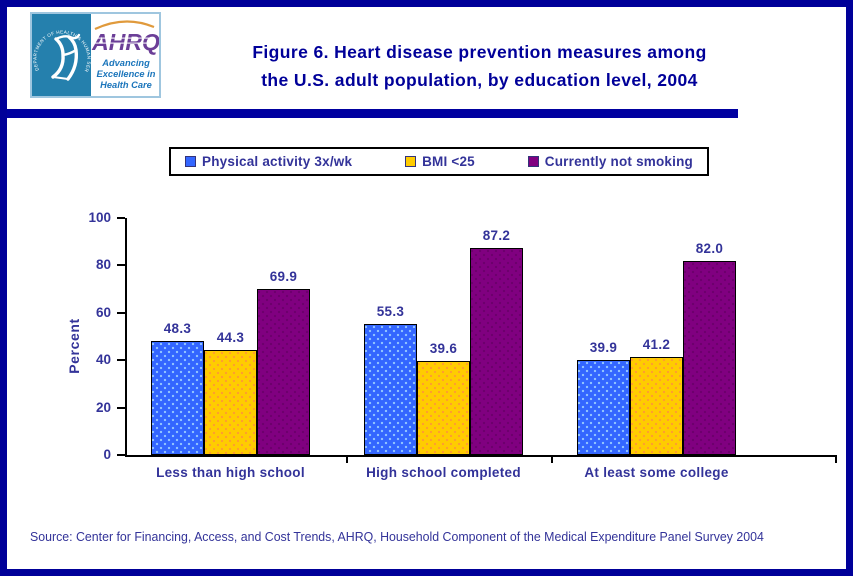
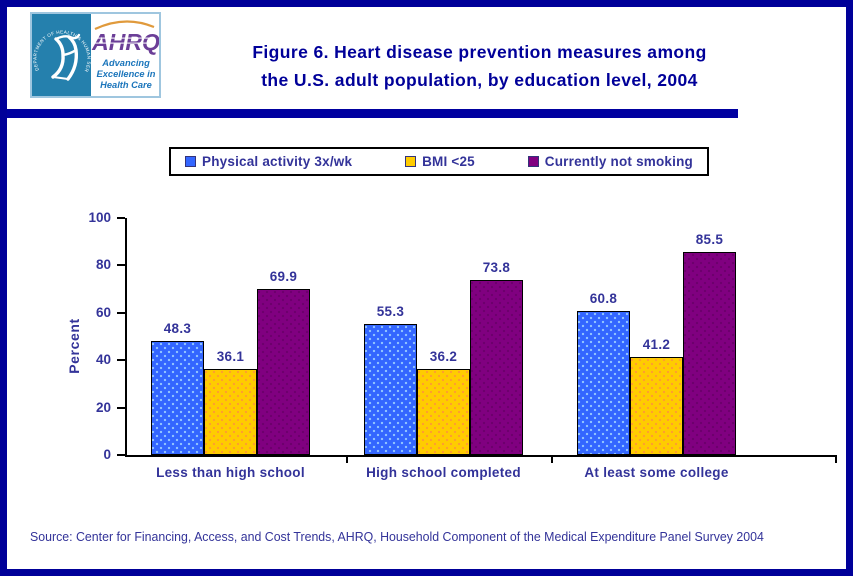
BMI <25/Less than high school: 44.3 -> 36.1
BMI <25/High school completed: 39.6 -> 36.2
Currently not smoking/High school completed: 87.2 -> 73.8
Physical activity 3x/wk/At least some college: 39.9 -> 60.8
Currently not smoking/At least some college: 82.0 -> 85.5
